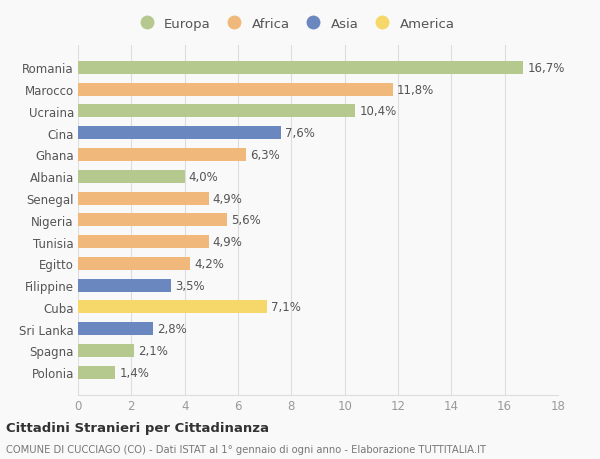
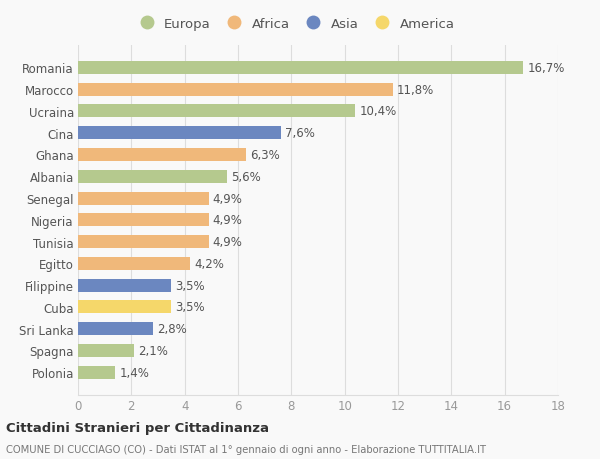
Albania: 4,0% -> 5,6%
Nigeria: 5,6% -> 4,9%
Cuba: 7,1% -> 3,5%
